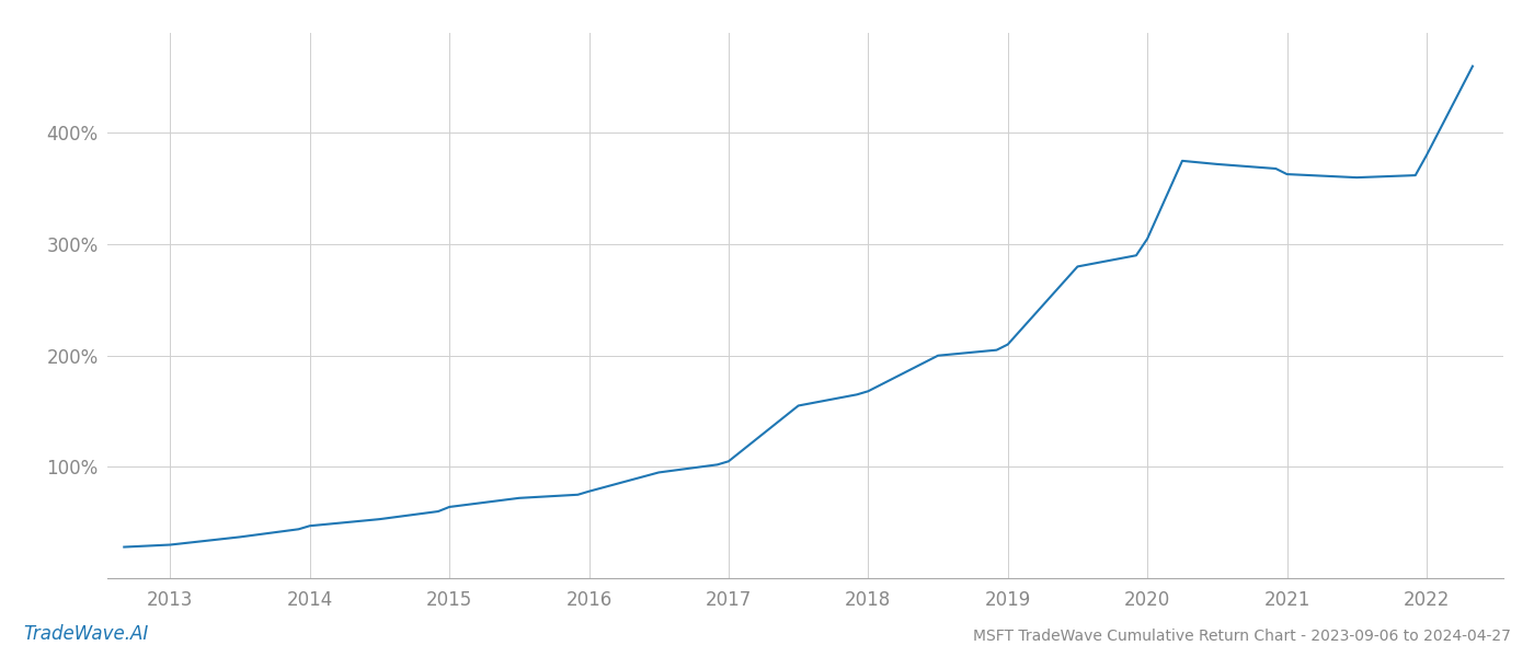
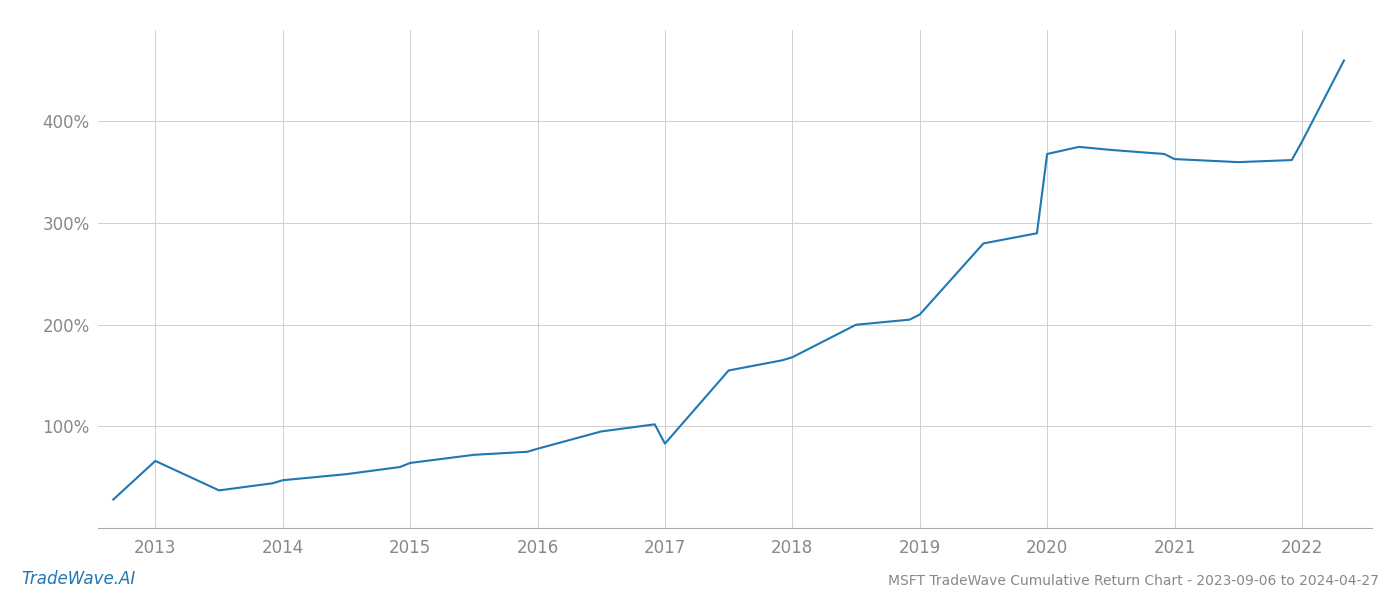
2013: 30% -> 66%
2017: 105% -> 83%
2020: 305% -> 368%
